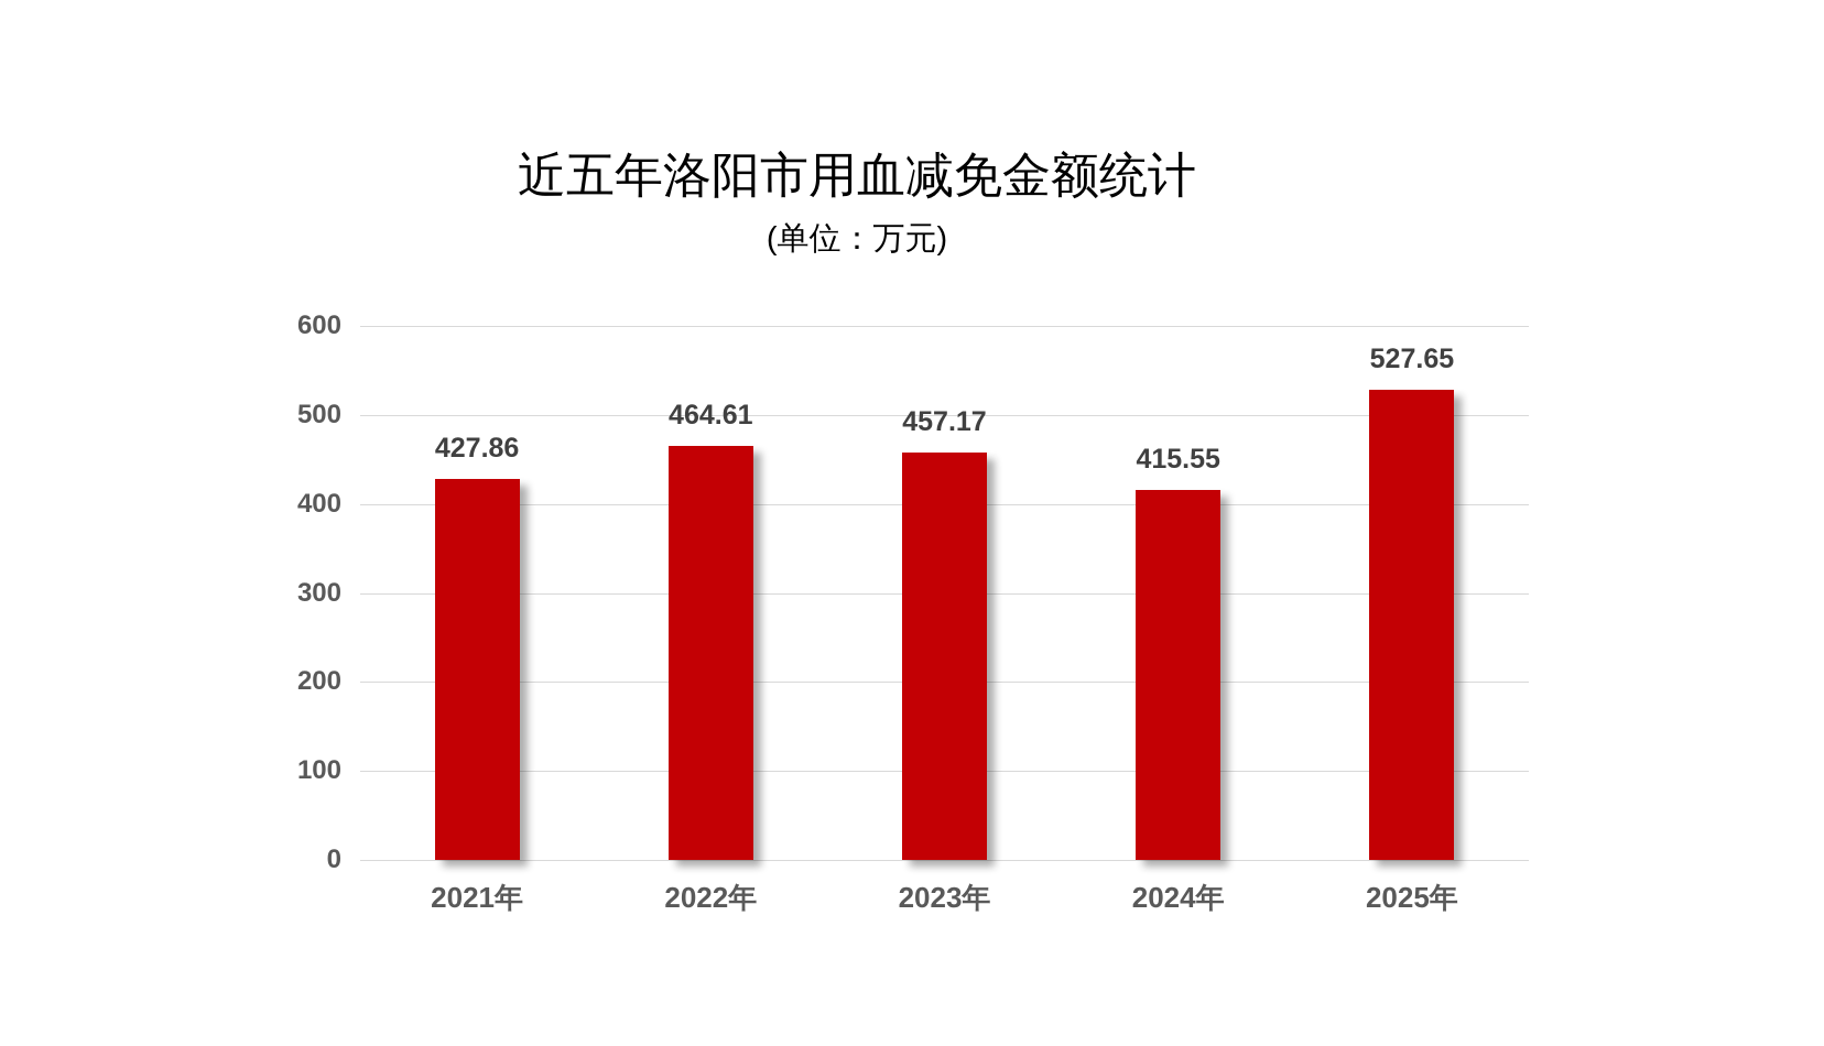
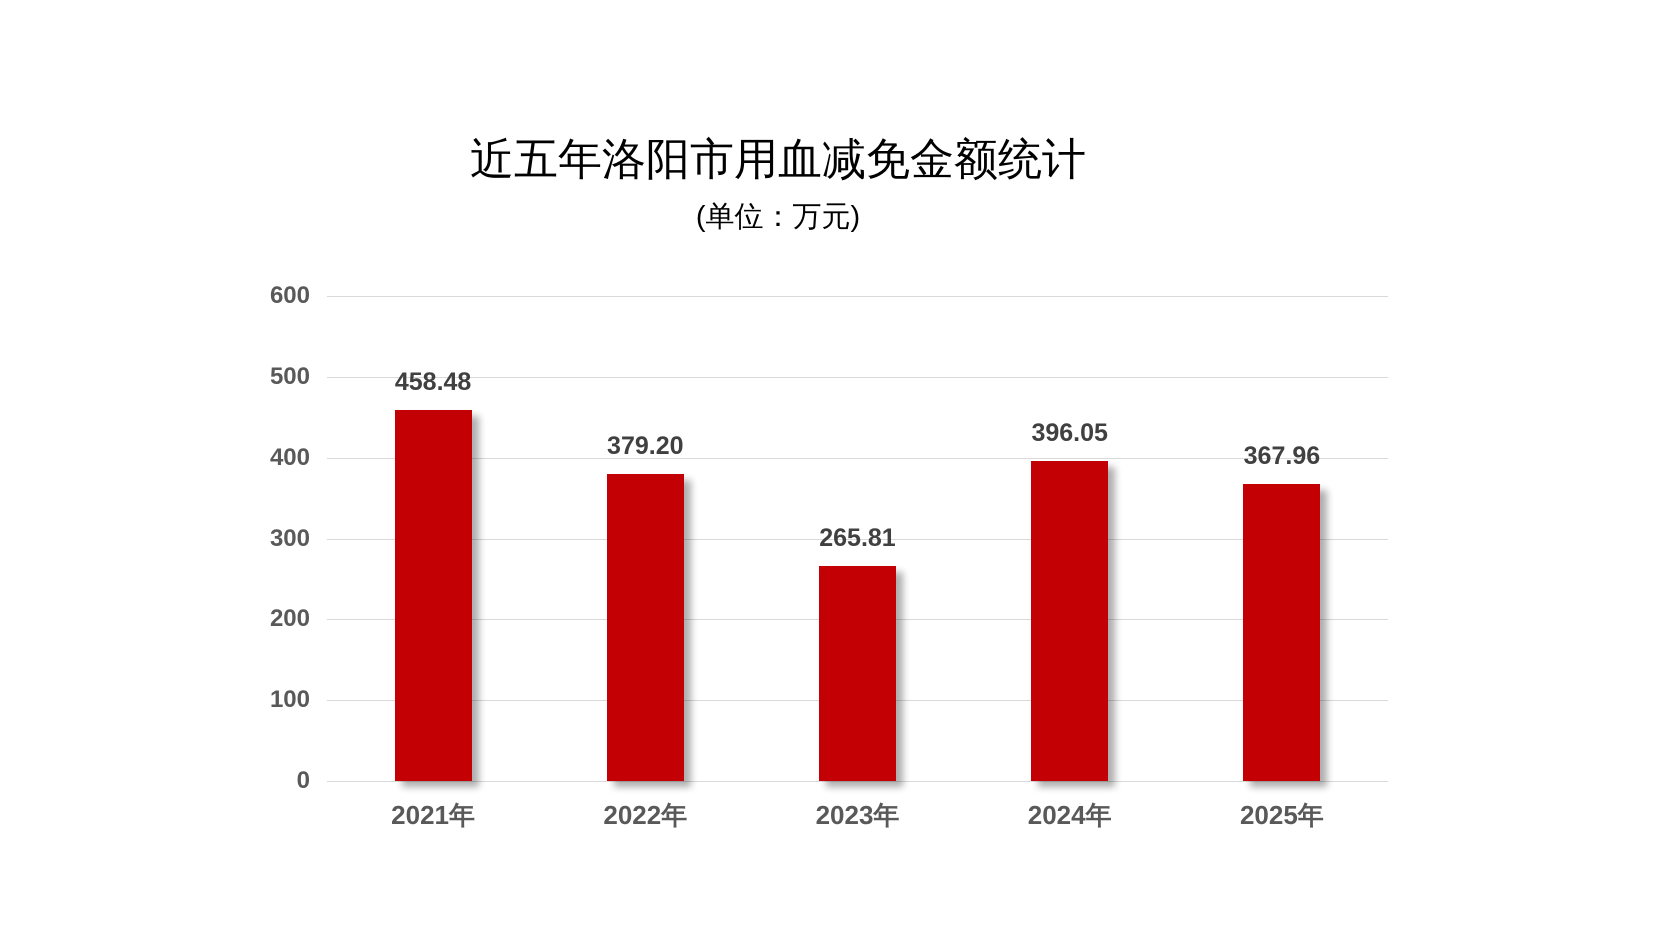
2021年: 427.86 -> 458.48
2022年: 464.61 -> 379.20
2023年: 457.17 -> 265.81
2024年: 415.55 -> 396.05
2025年: 527.65 -> 367.96
